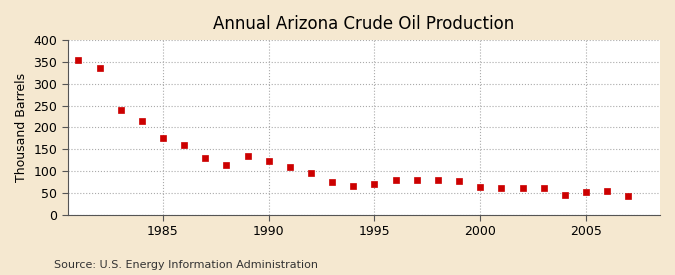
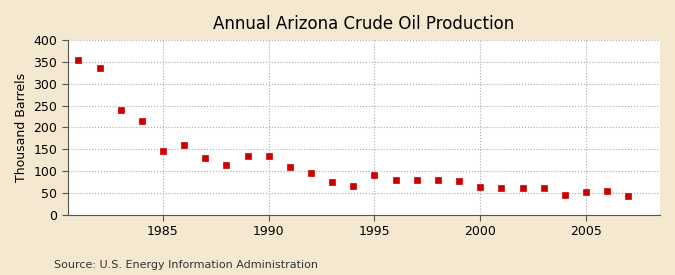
1985: 175 -> 145
1990: 122 -> 135
1995: 70 -> 90
